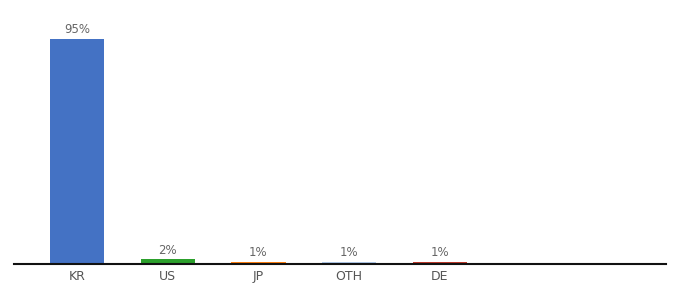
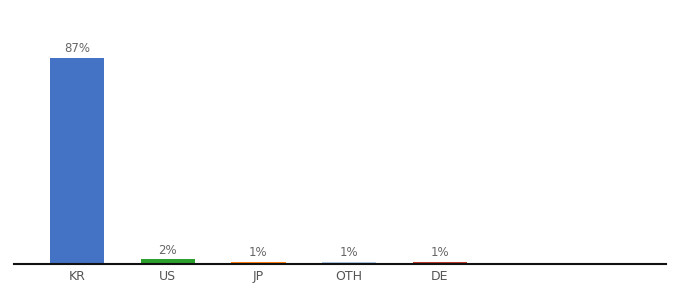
KR: 95% -> 87%
